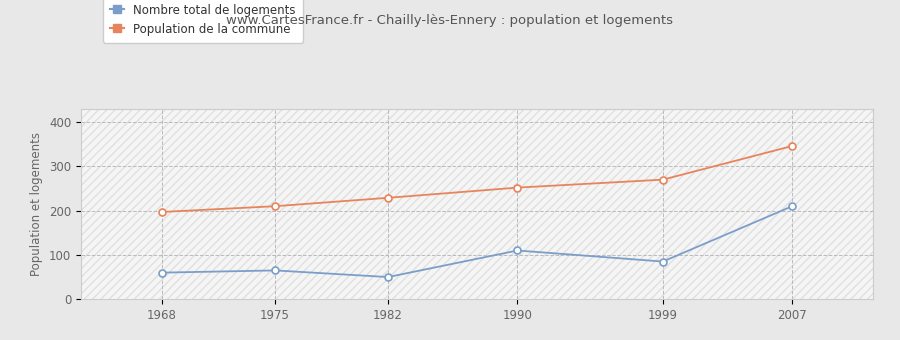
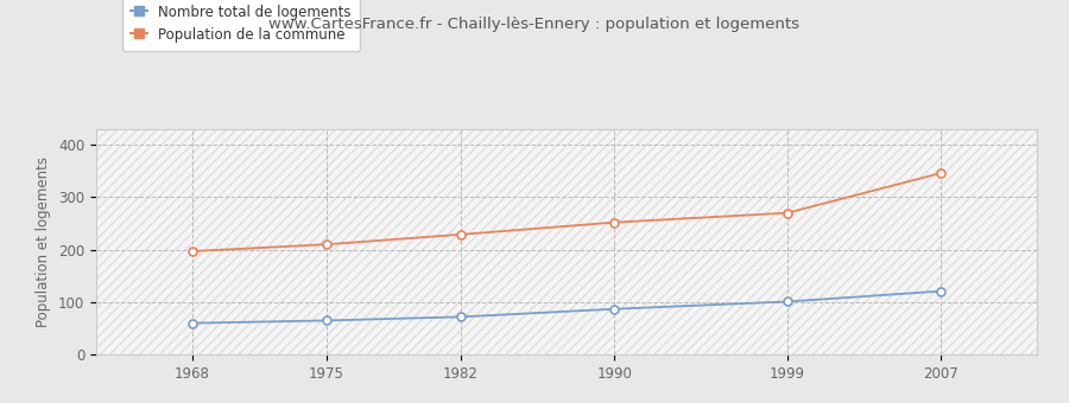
Nombre total de logements/1982: 50 -> 72
Nombre total de logements/1990: 110 -> 87
Nombre total de logements/1999: 85 -> 101
Nombre total de logements/2007: 210 -> 121
